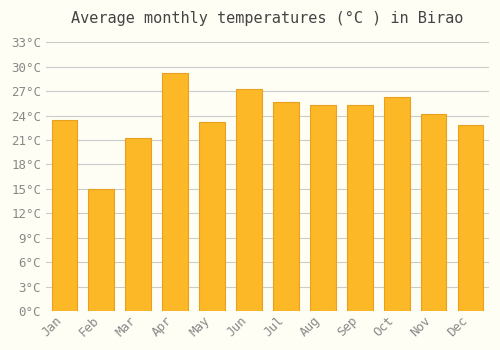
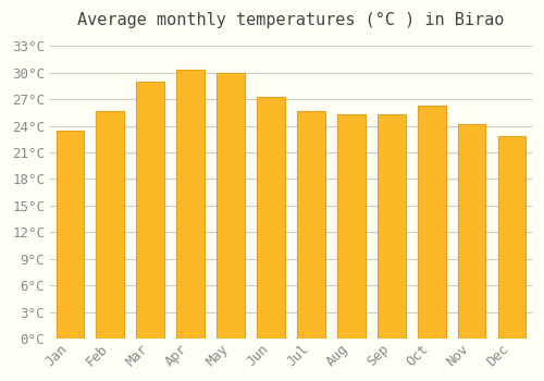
Feb: 15.0°C -> 25.7°C
Mar: 21.2°C -> 29.0°C
Apr: 29.2°C -> 30.3°C
May: 23.2°C -> 30.0°C
